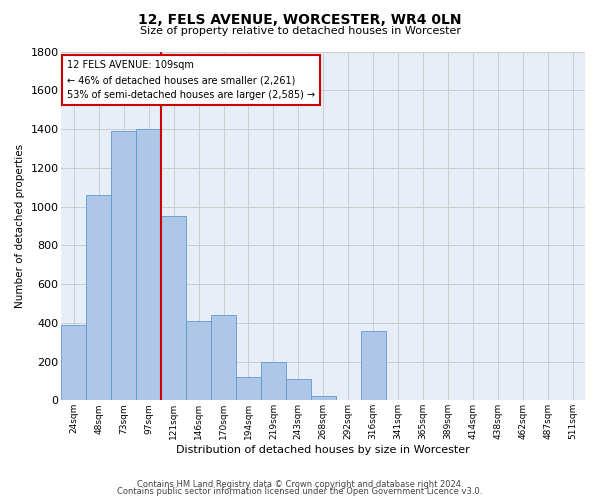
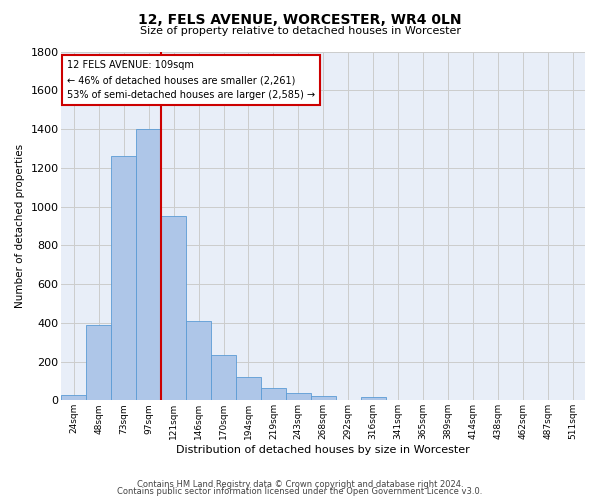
24sqm: 390 -> 20
48sqm: 1060 -> 390
73sqm: 1390 -> 1260
170sqm: 440 -> 240
219sqm: 200 -> 60
243sqm: 110 -> 40
316sqm: 360 -> 20
